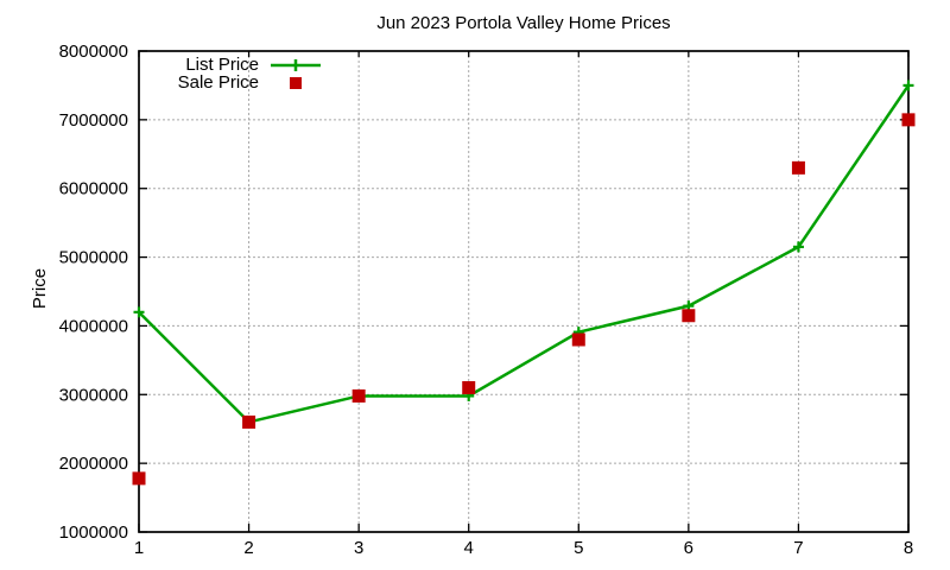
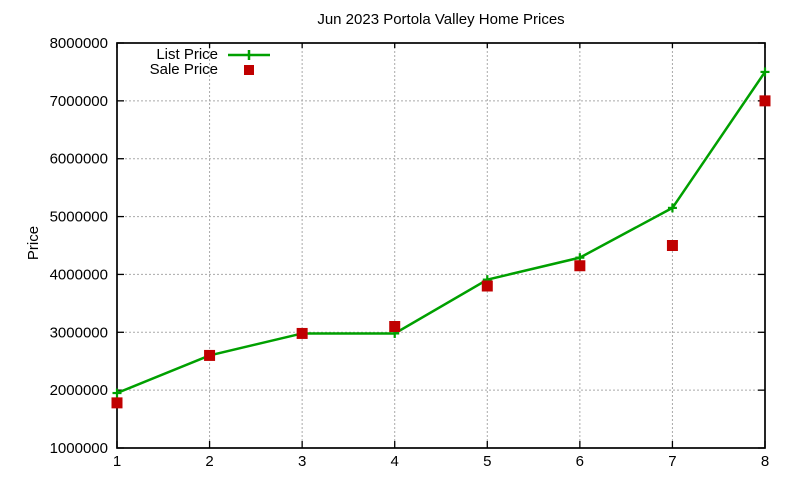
List Price/1: 4200000 -> 2000000
Sale Price/7: 6300000 -> 4500000
